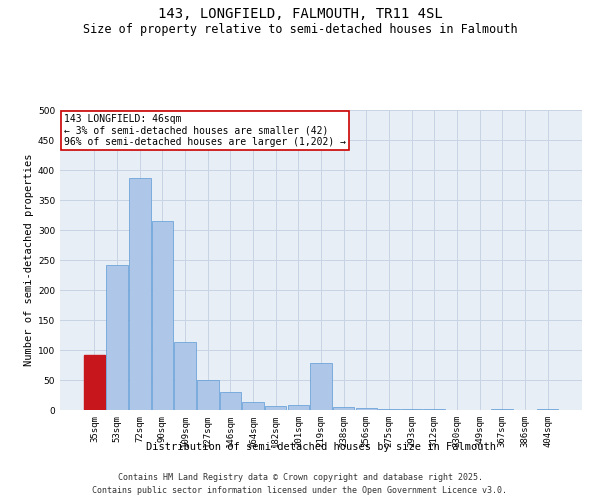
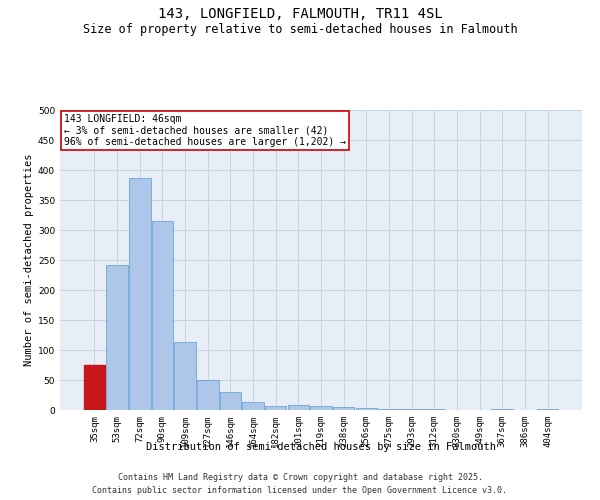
35sqm: 92 -> 75
219sqm: 78 -> 7
